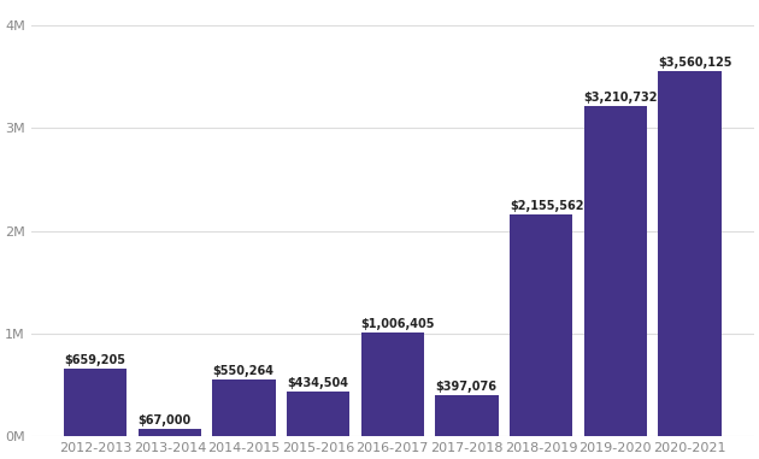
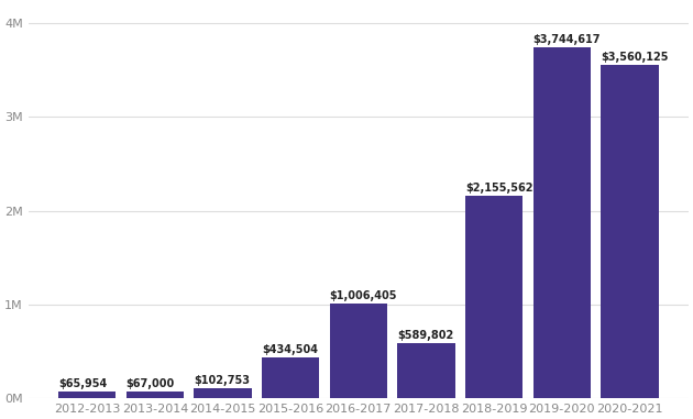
2012-2013: $659,205 -> $65,954
2014-2015: $550,264 -> $102,753
2017-2018: $397,076 -> $589,802
2019-2020: $3,210,732 -> $3,744,617
